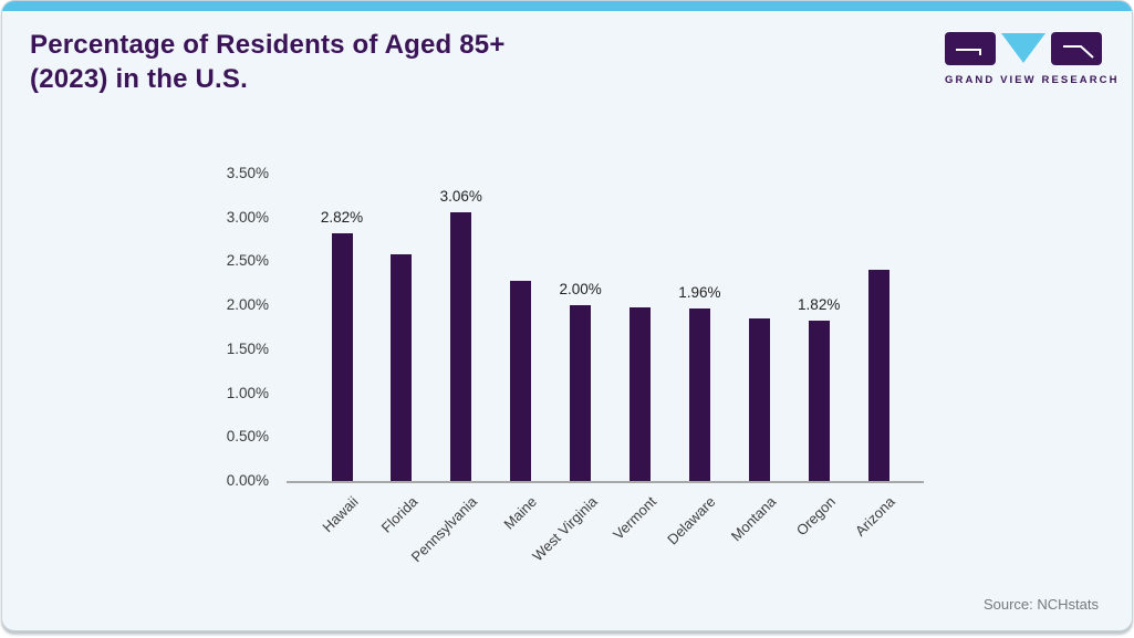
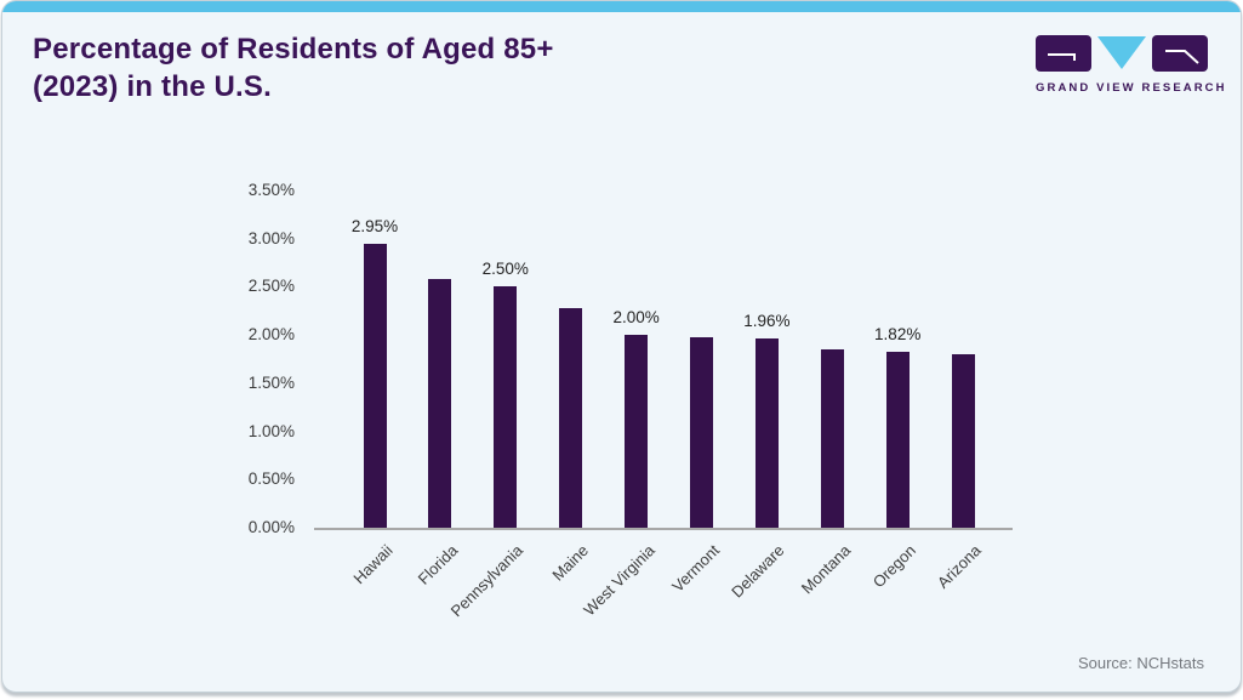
Hawaii: 2.82% -> 2.95%
Pennsylvania: 3.06% -> 2.50%
Arizona: 2.4% -> 1.8%
